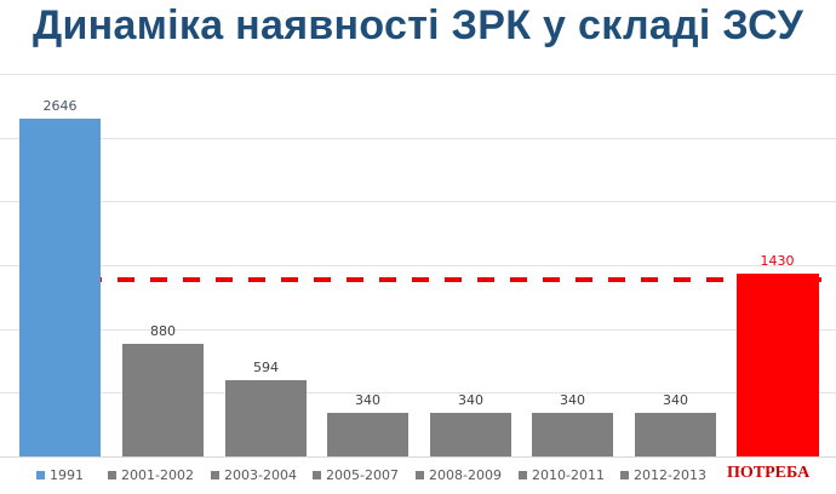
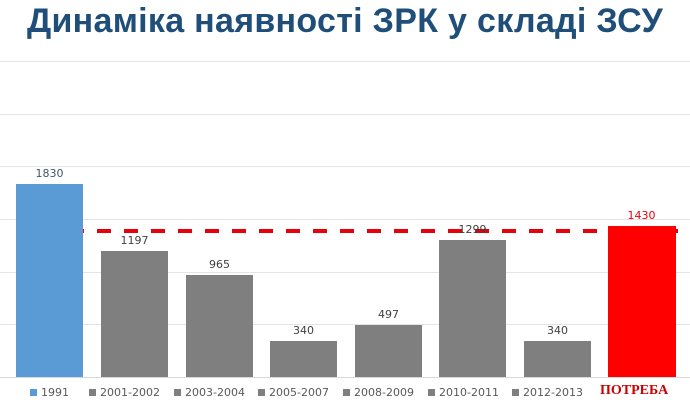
1991: 2646 -> 1830
2001-2002: 880 -> 1197
2003-2004: 594 -> 965
2008-2009: 340 -> 497
2010-2011: 340 -> 1299
